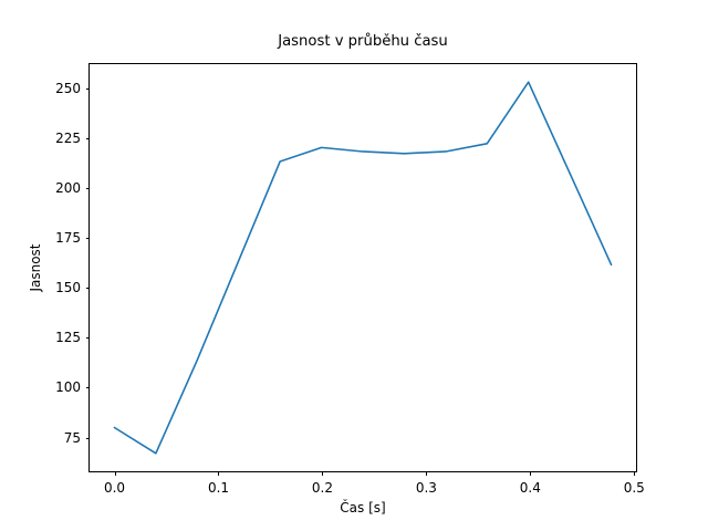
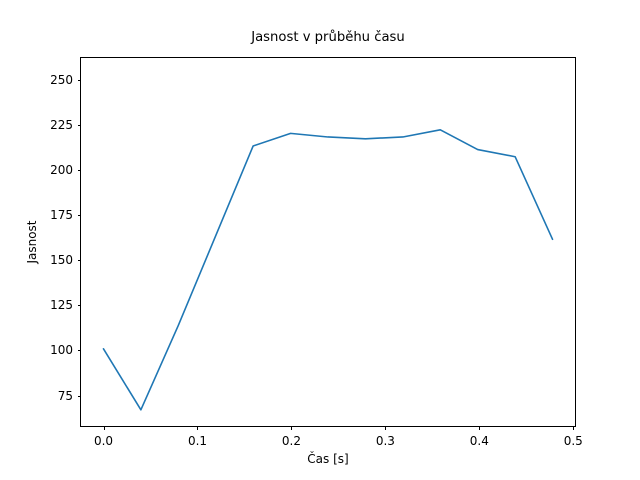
0.0: 79 -> 100
0.4: 253 -> 211
